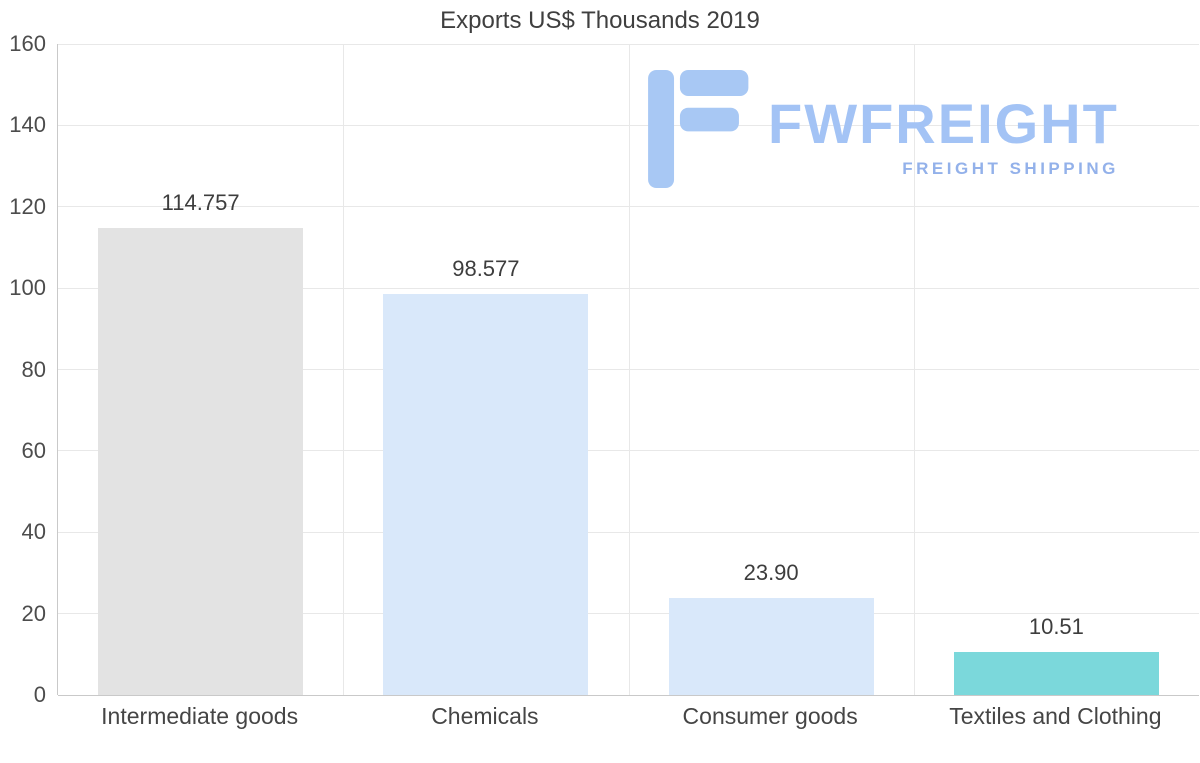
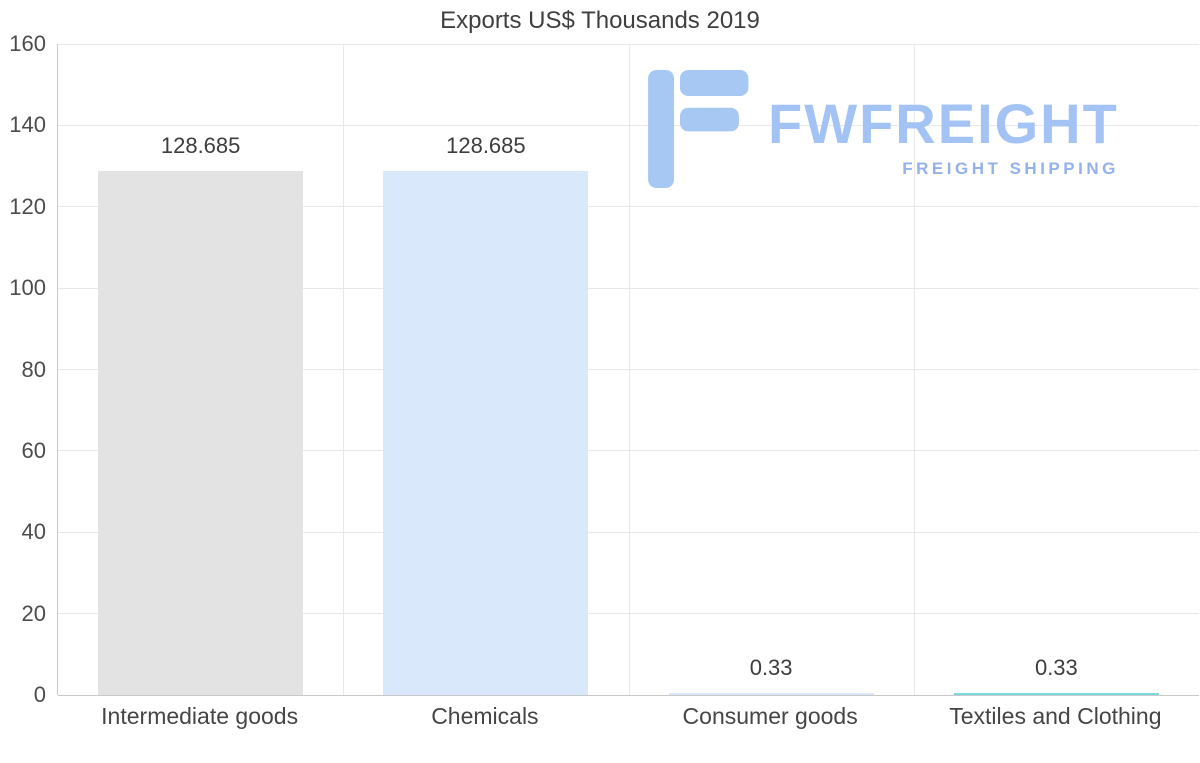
Intermediate goods: 114.757 -> 128.685
Chemicals: 98.577 -> 128.685
Consumer goods: 23.90 -> 0.33
Textiles and Clothing: 10.51 -> 0.33
